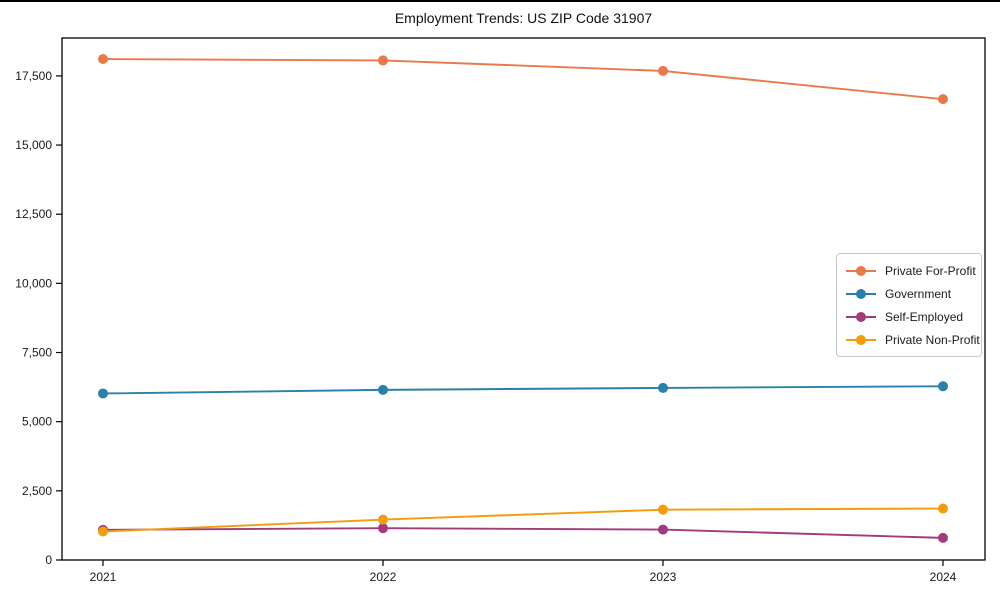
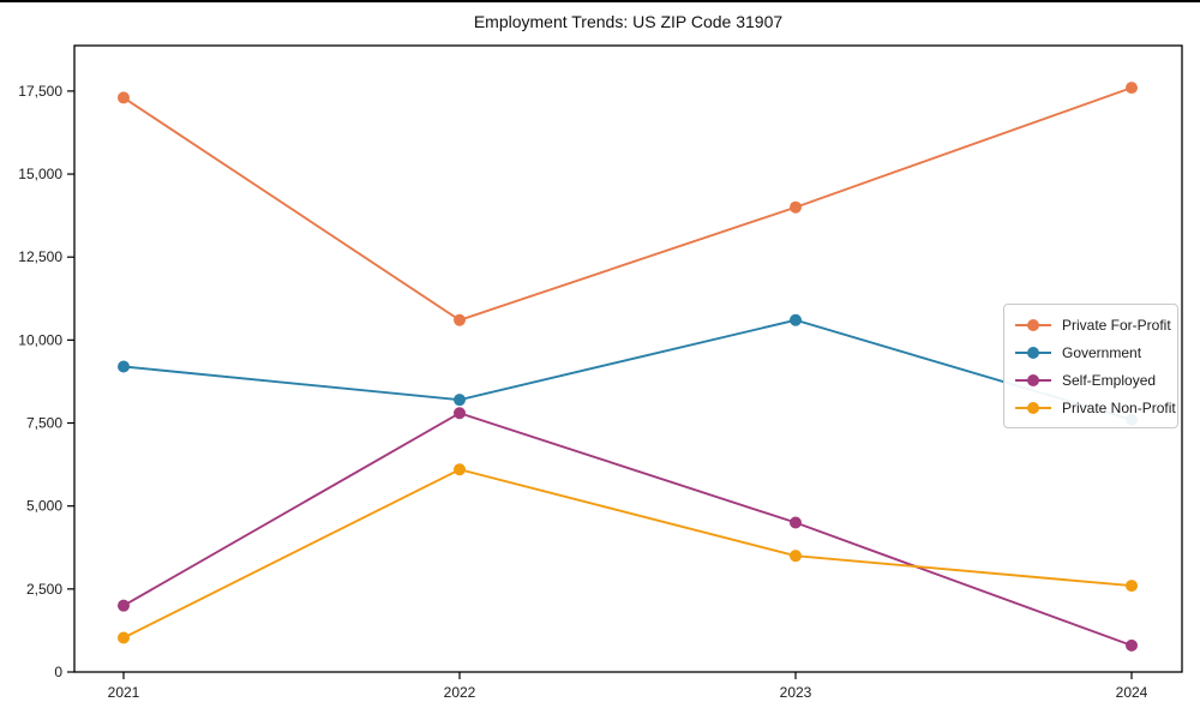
Private For-Profit/2021: 18100 -> 17300
Government/2021: 6000 -> 9200
Self-Employed/2021: 1100 -> 2000
Private For-Profit/2022: 18100 -> 10600
Government/2022: 6200 -> 8200
Self-Employed/2022: 1200 -> 7800
Private Non-Profit/2022: 1500 -> 6100
Private For-Profit/2023: 17700 -> 14000
Government/2023: 6200 -> 10600
Self-Employed/2023: 1100 -> 4500
Private Non-Profit/2023: 1800 -> 3500
Private For-Profit/2024: 16700 -> 17600
Government/2024: 6300 -> 7600
Private Non-Profit/2024: 1900 -> 2600
